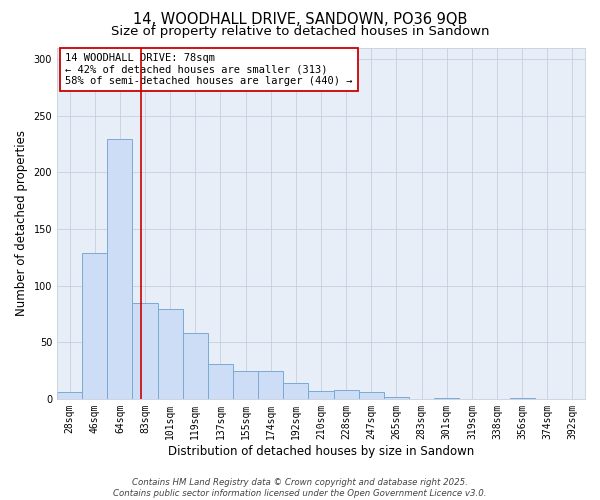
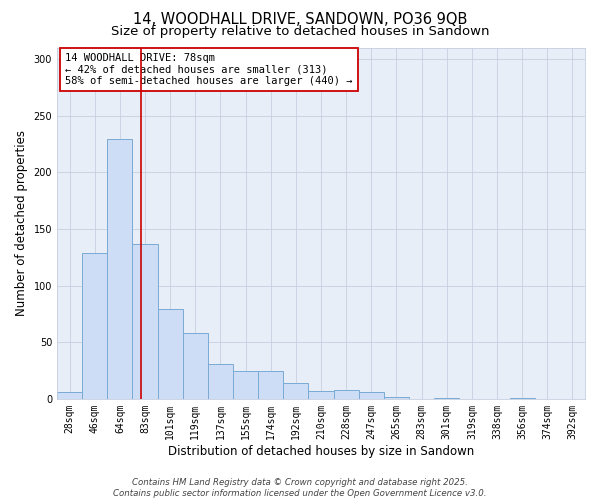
83sqm: 85 -> 137
